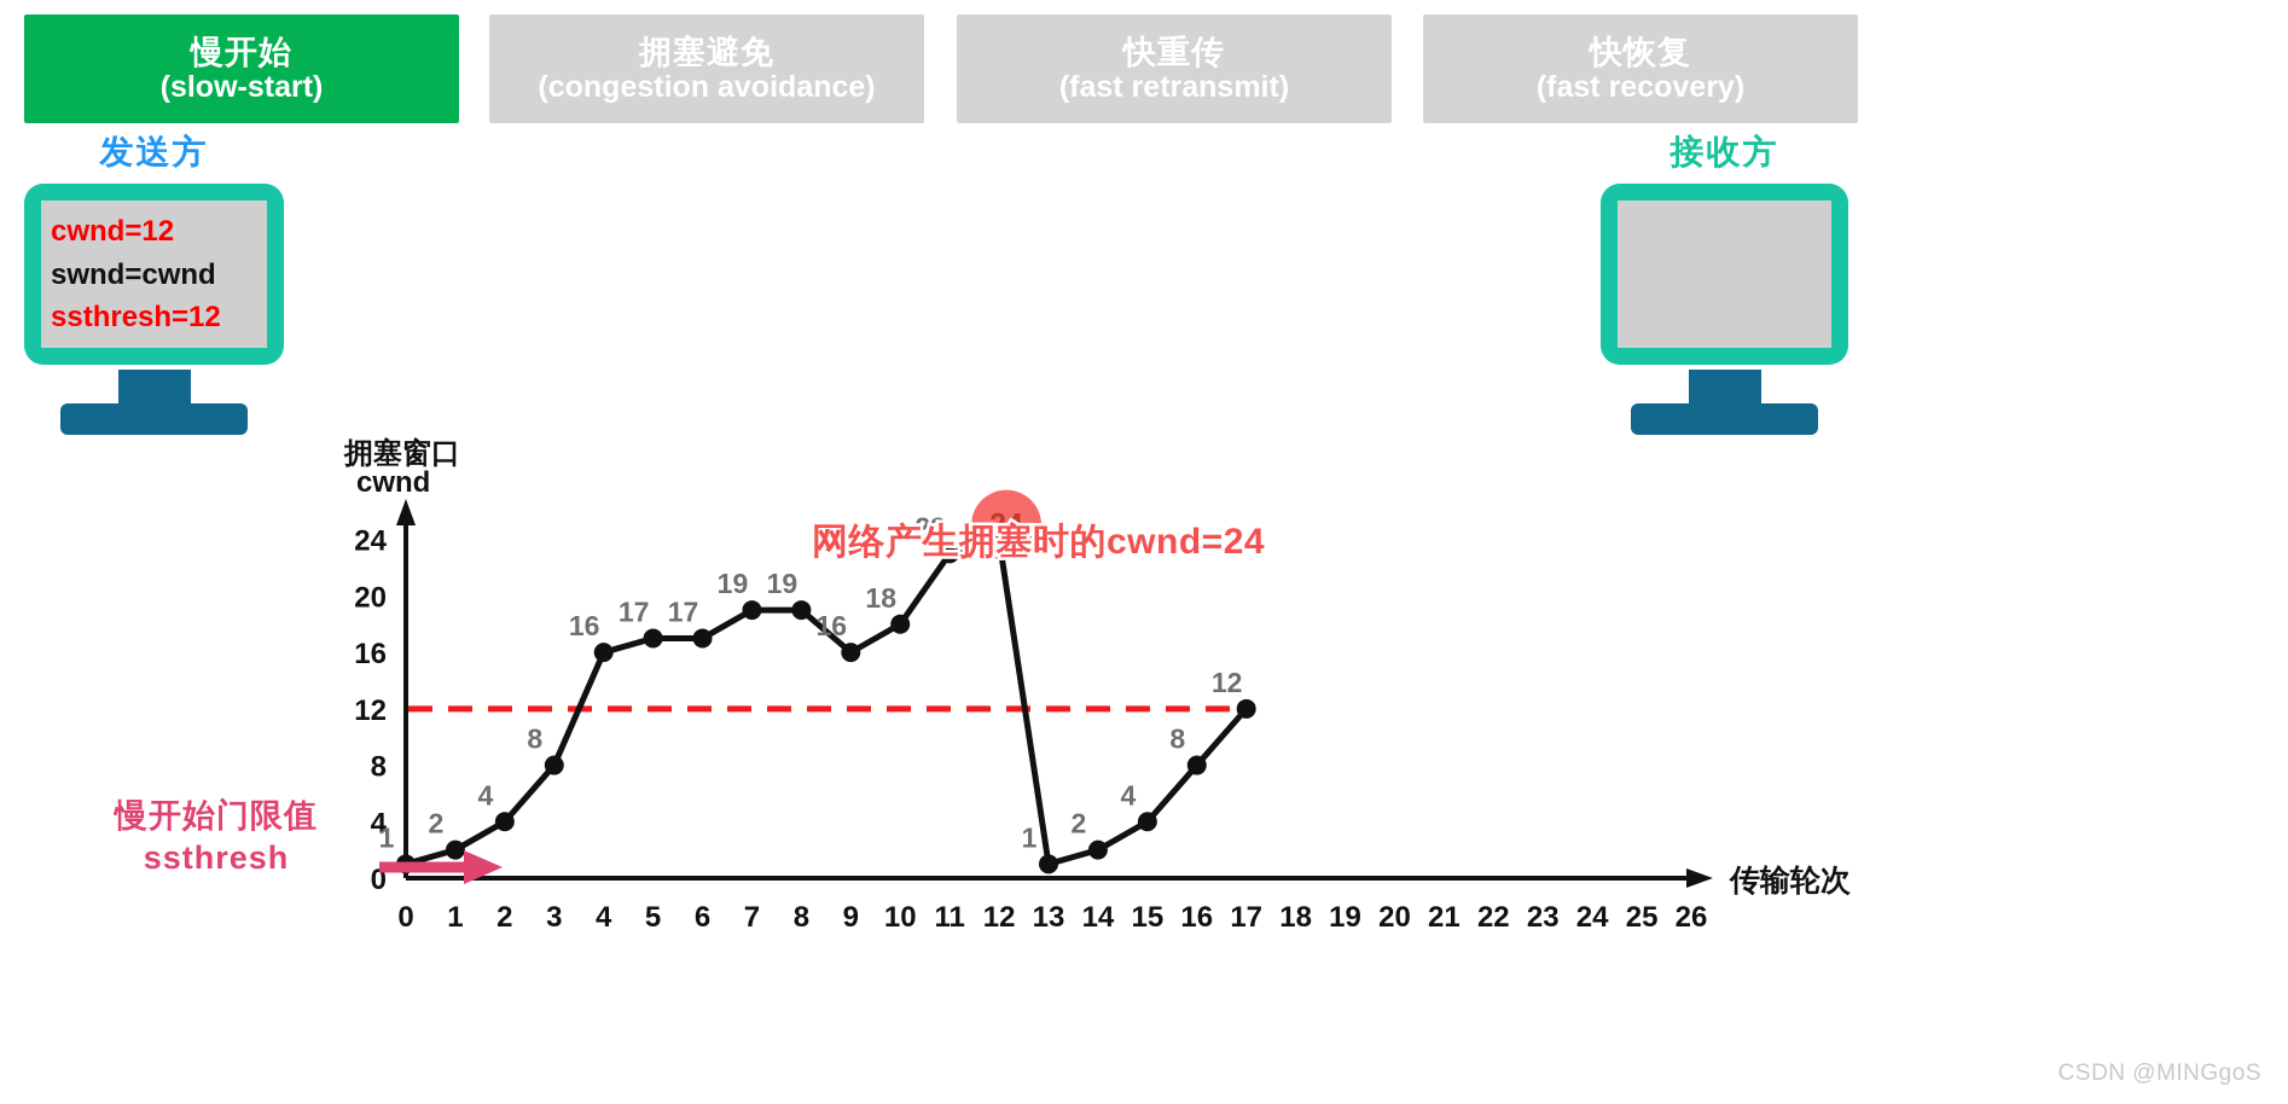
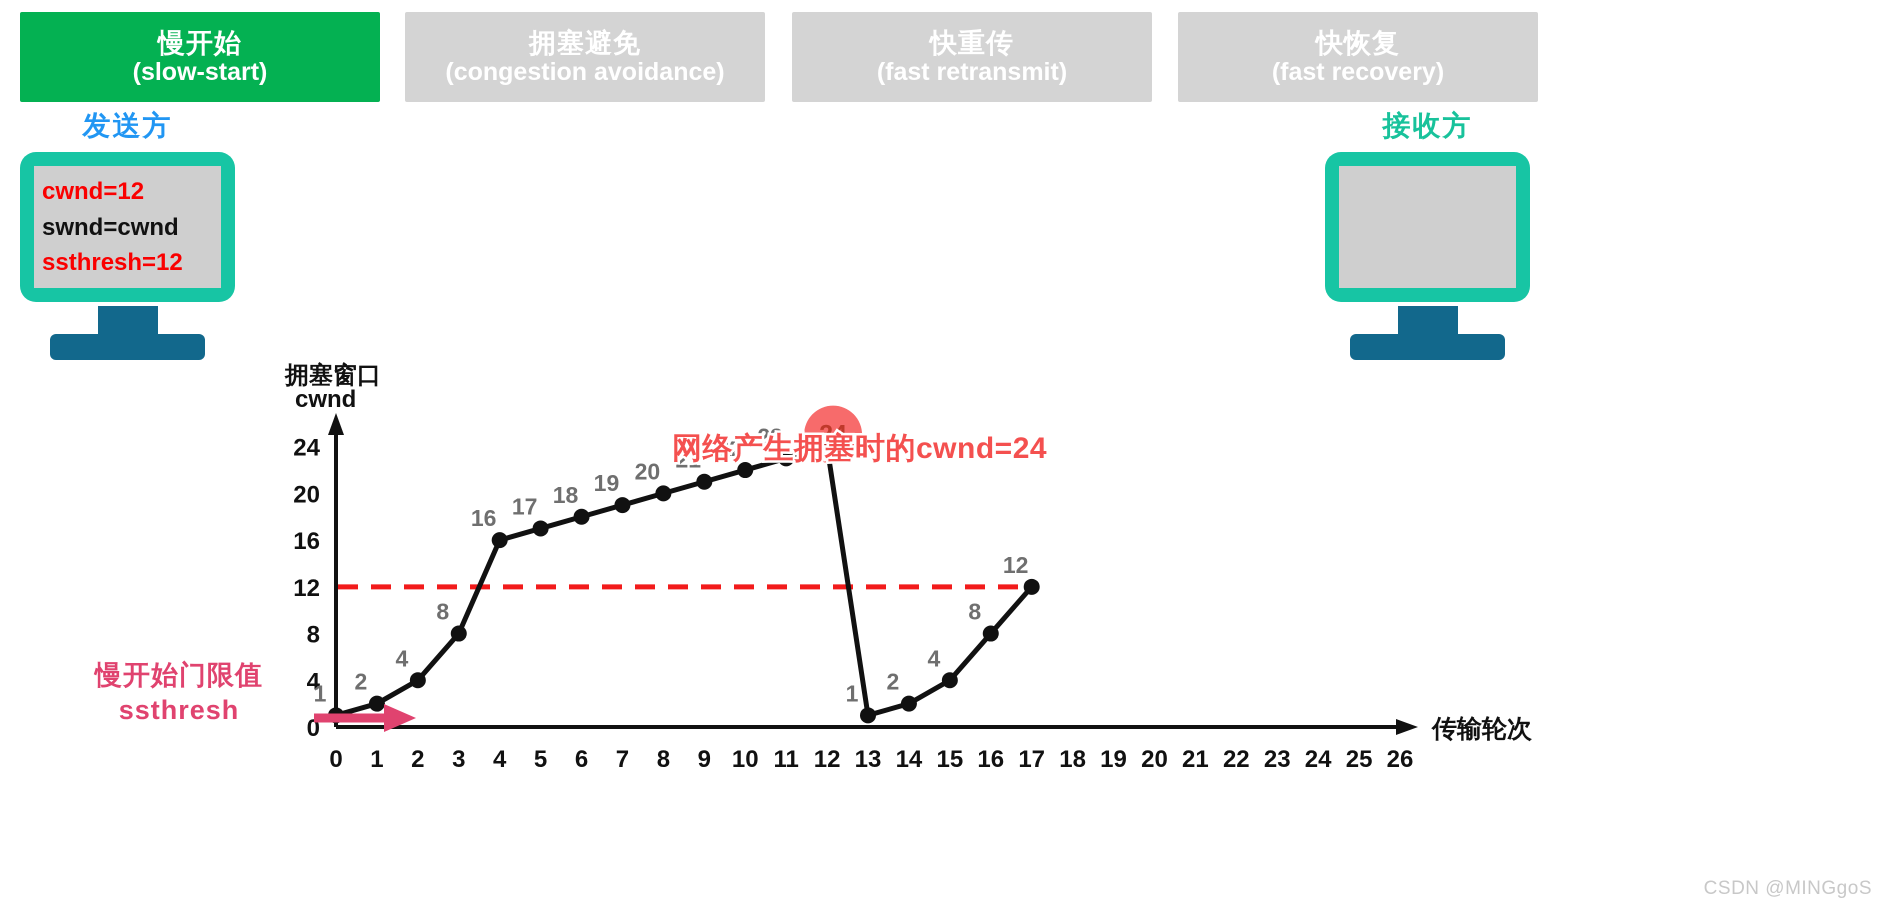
6: 17 -> 18
8: 19 -> 20
9: 16 -> 21
10: 18 -> 22
